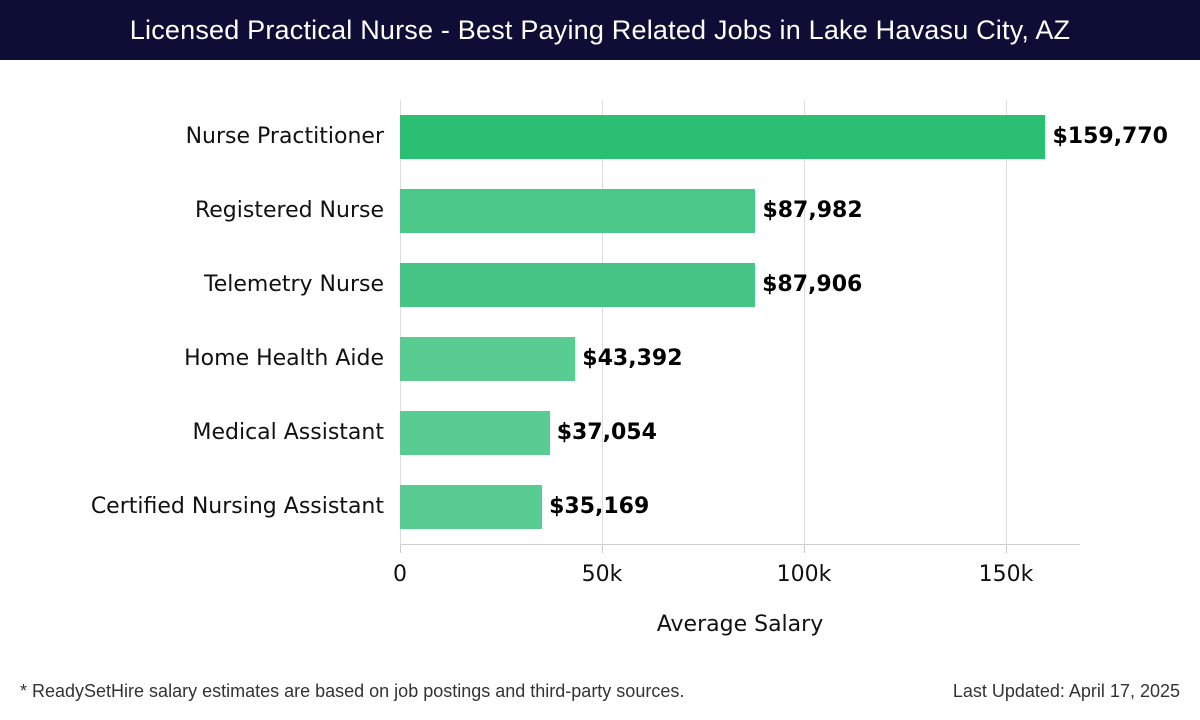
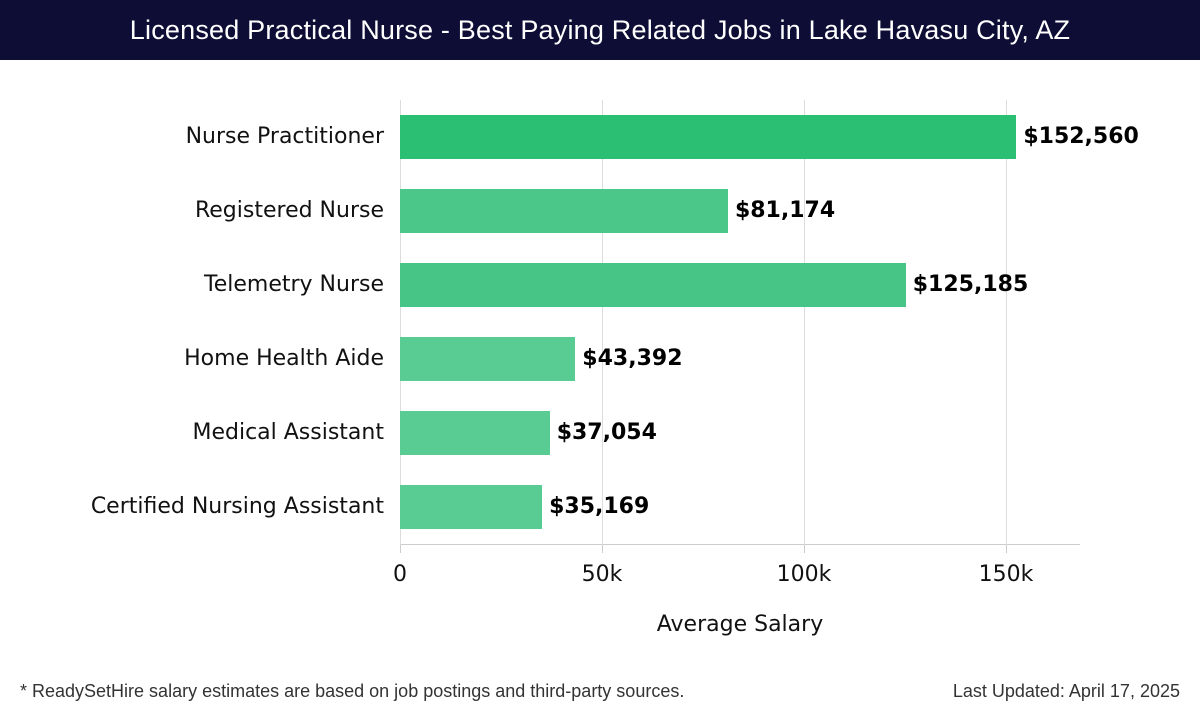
Nurse Practitioner: $159,770 -> $152,560
Registered Nurse: $87,982 -> $81,174
Telemetry Nurse: $87,906 -> $125,185
